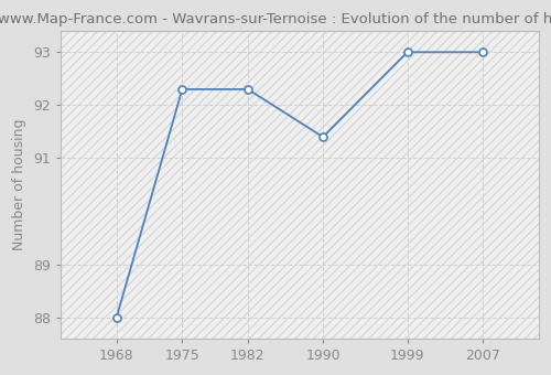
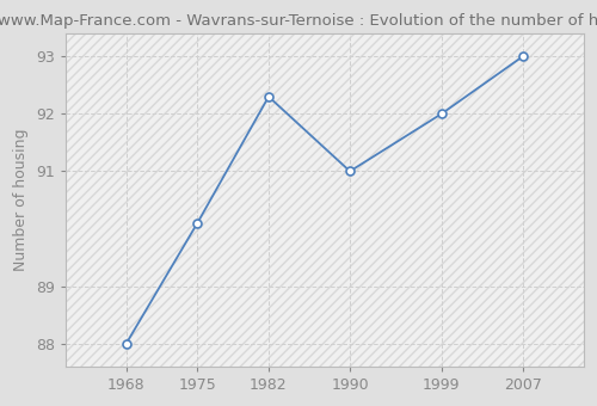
1975: 92.3 -> 90.1
1990: 91.4 -> 91.0
1999: 93.0 -> 92.0
